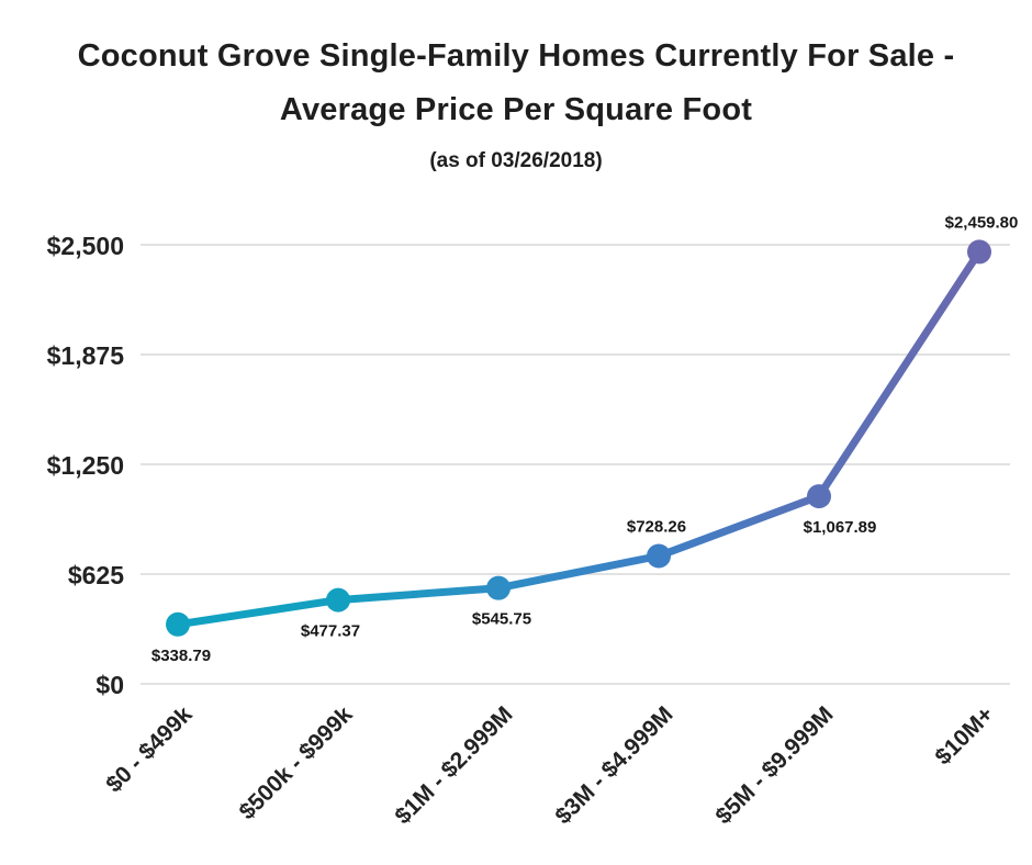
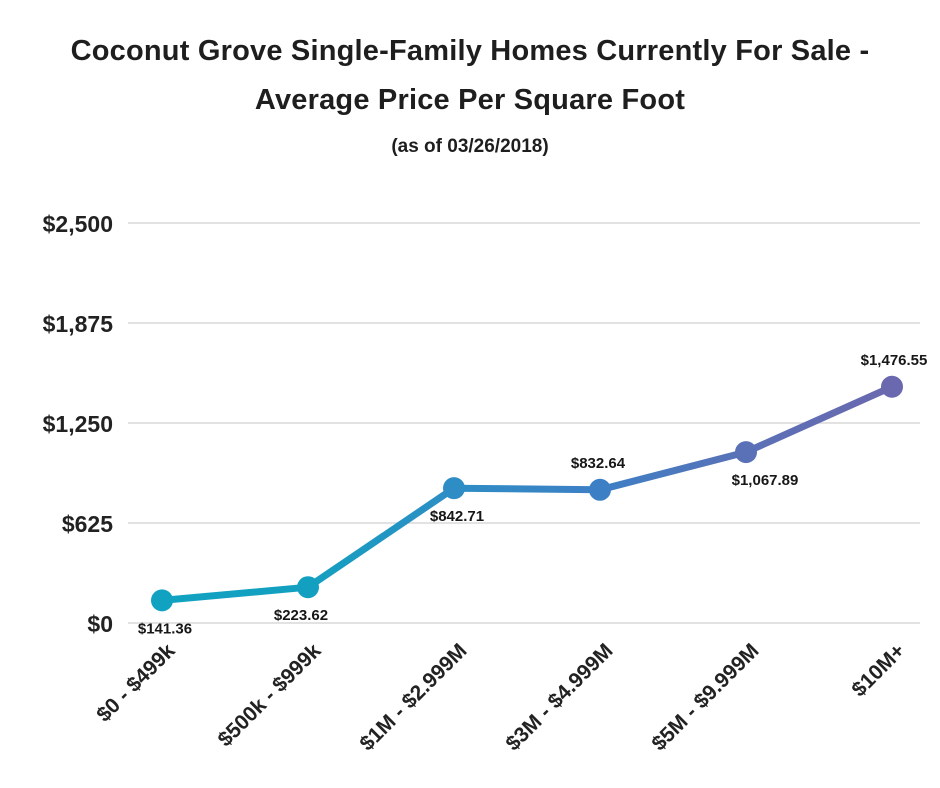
$0 - $499k: $338.79 -> $141.36
$500k - $999k: $477.37 -> $223.62
$1M - $2.999M: $545.75 -> $842.71
$3M - $4.999M: $728.26 -> $832.64
$10M+: $2,459.80 -> $1,476.55
